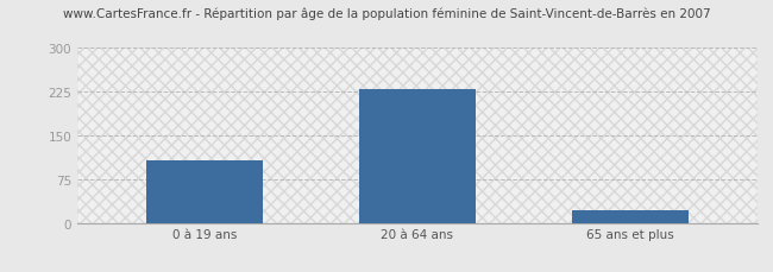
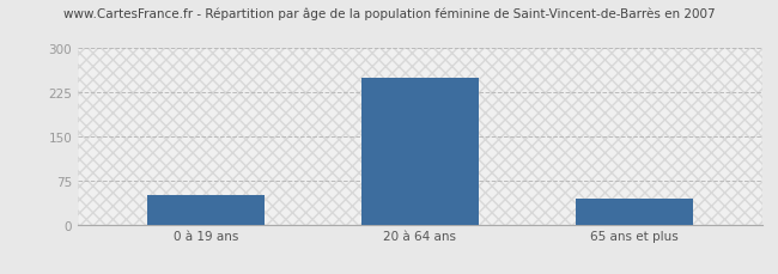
0 à 19 ans: 107 -> 50
20 à 64 ans: 230 -> 250
65 ans et plus: 22 -> 45
